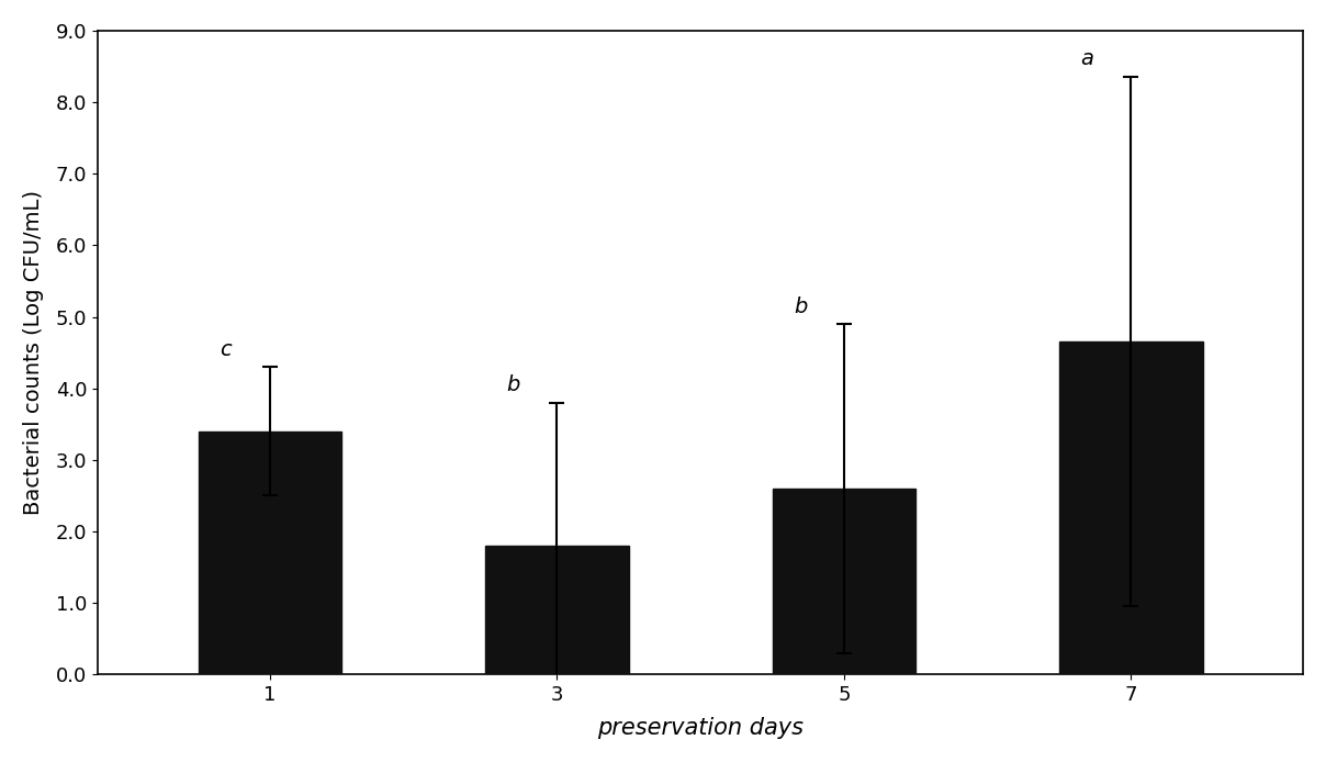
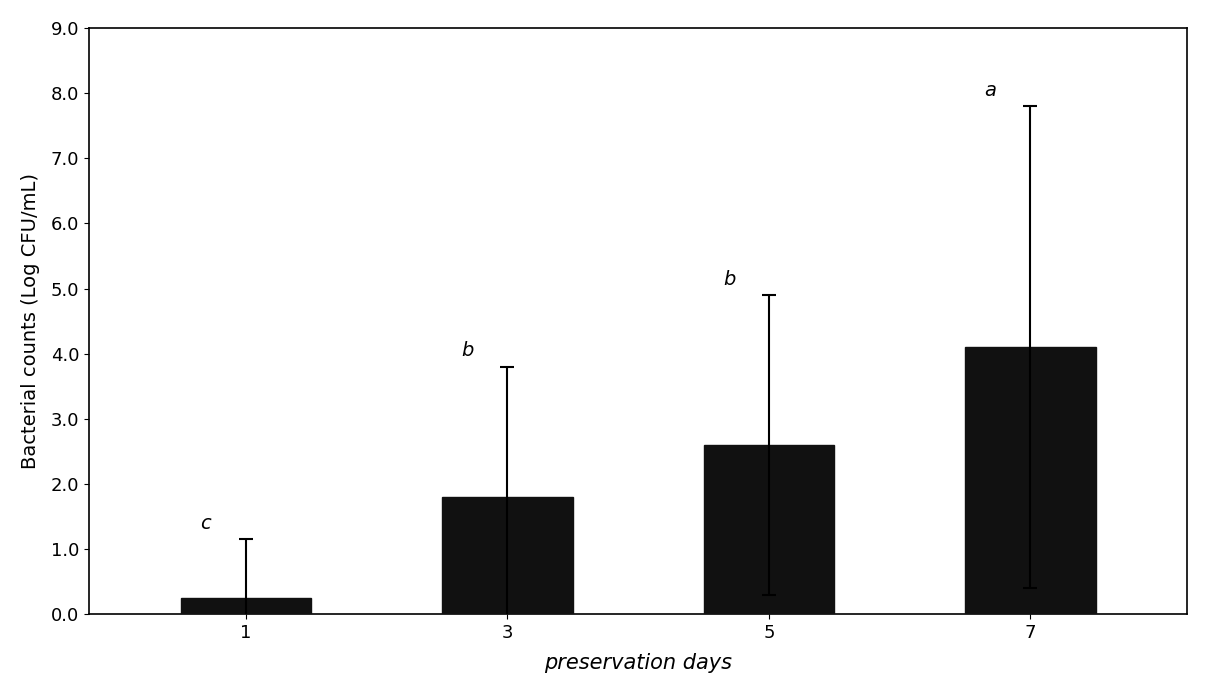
1: 3.40 -> 0.25
7: 4.66 -> 4.10
